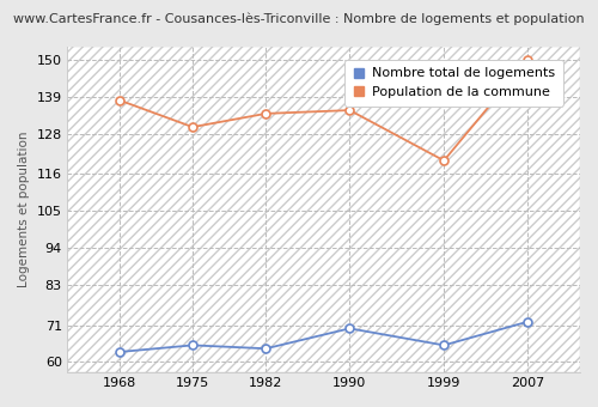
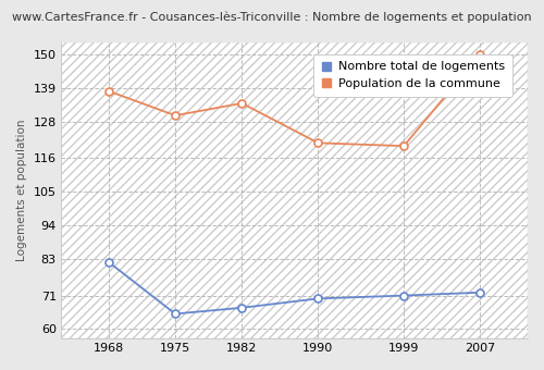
Nombre total de logements/1968: 63 -> 82
Nombre total de logements/1982: 64 -> 67
Population de la commune/1990: 135 -> 121
Nombre total de logements/1999: 65 -> 71
